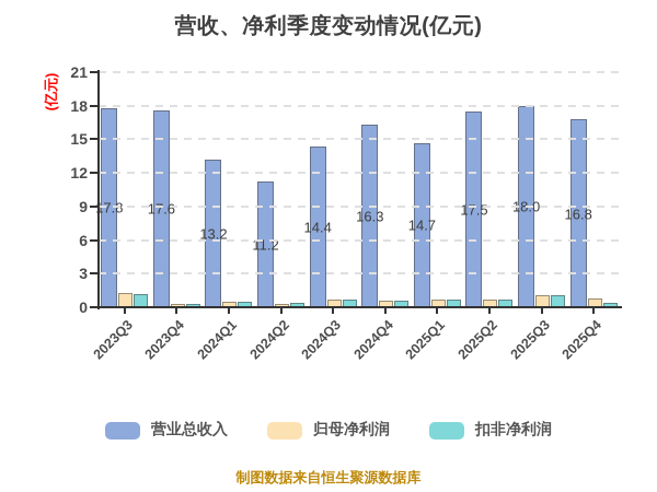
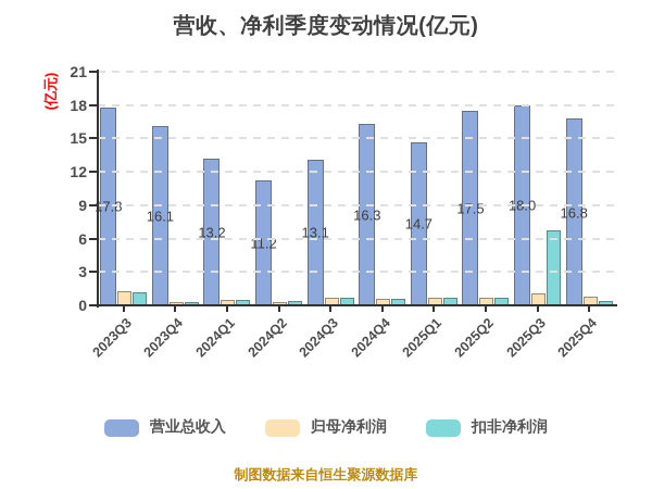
营业总收入/2023Q4: 17.6 -> 16.1
营业总收入/2024Q3: 14.4 -> 13.1
扣非净利润/2025Q3: 1.1 -> 6.7
